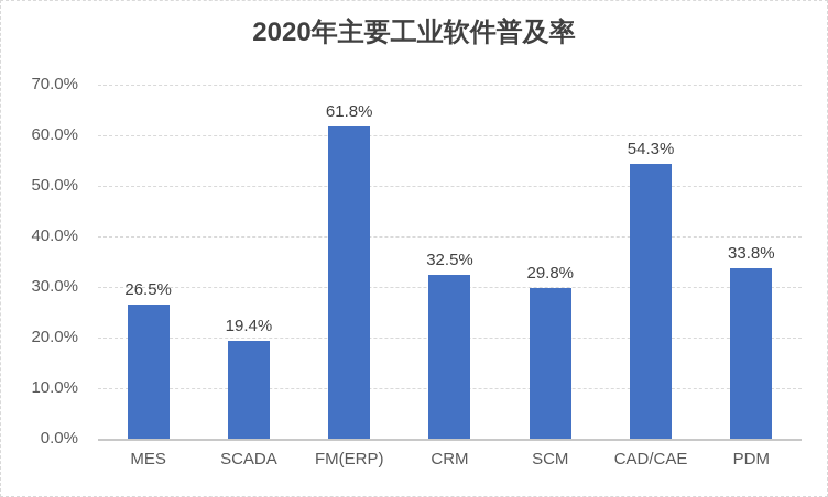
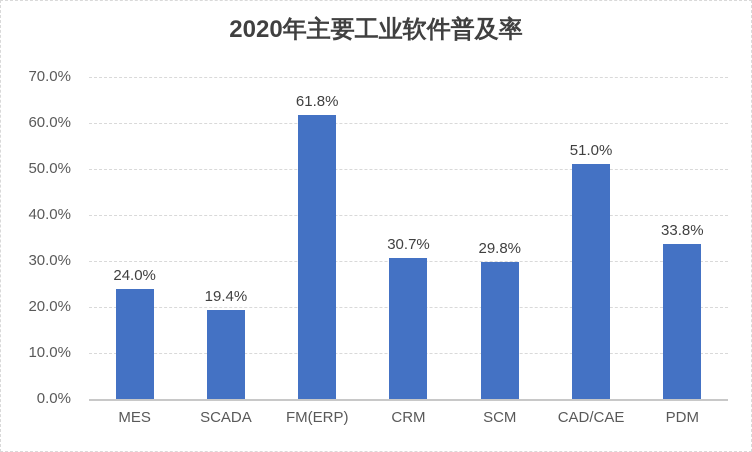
MES: 26.5% -> 24.0%
CRM: 32.5% -> 30.7%
CAD/CAE: 54.3% -> 51.0%
